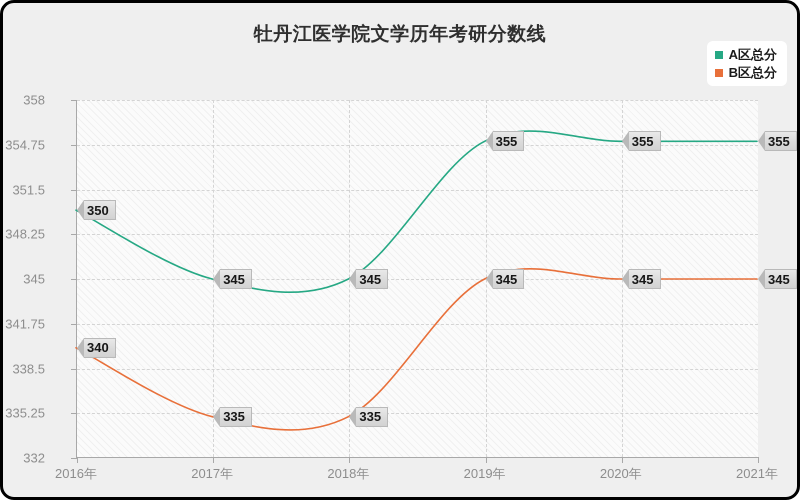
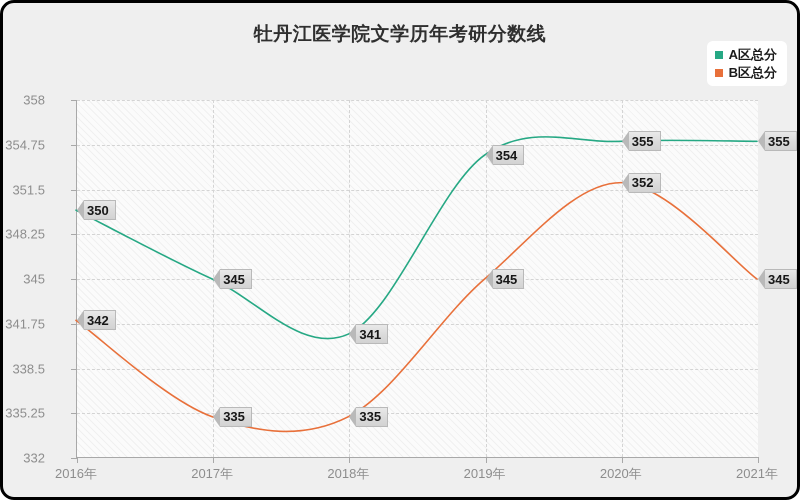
B区总分/2016年: 340 -> 342
A区总分/2018年: 345 -> 341
A区总分/2019年: 355 -> 354
B区总分/2020年: 345 -> 352
